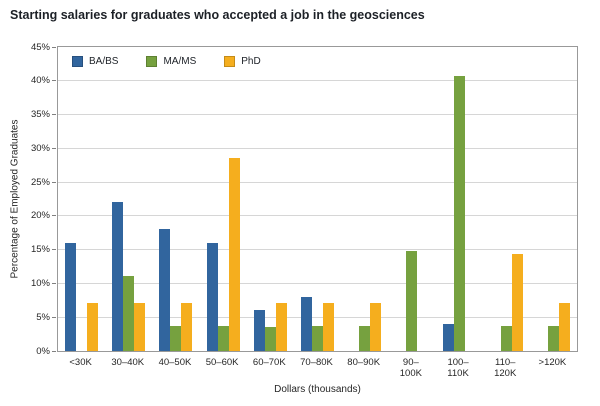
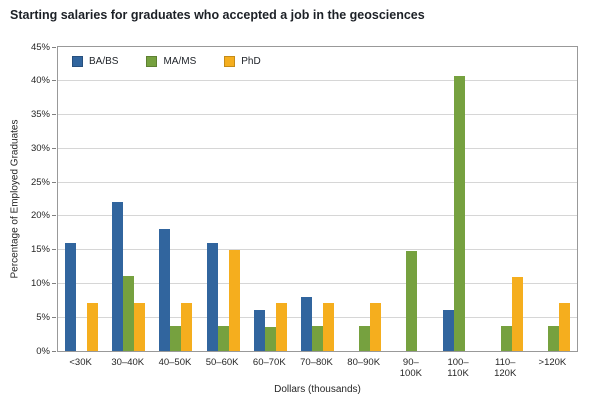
PhD/50–60K: 29% -> 15%
BA/BS/100– 110K: 4% -> 6%
PhD/110– 120K: 14% -> 11%
